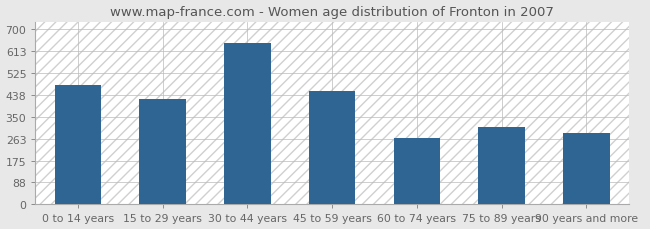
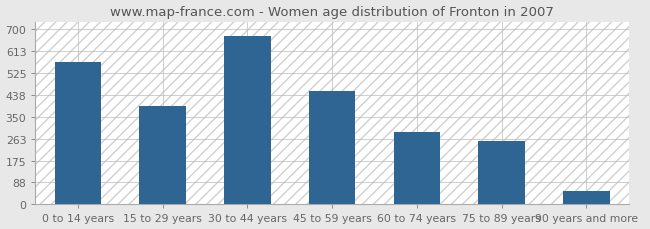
0 to 14 years: 475 -> 568
15 to 29 years: 420 -> 393
30 to 44 years: 645 -> 672
60 to 74 years: 265 -> 290
75 to 89 years: 310 -> 252
90 years and more: 285 -> 55
